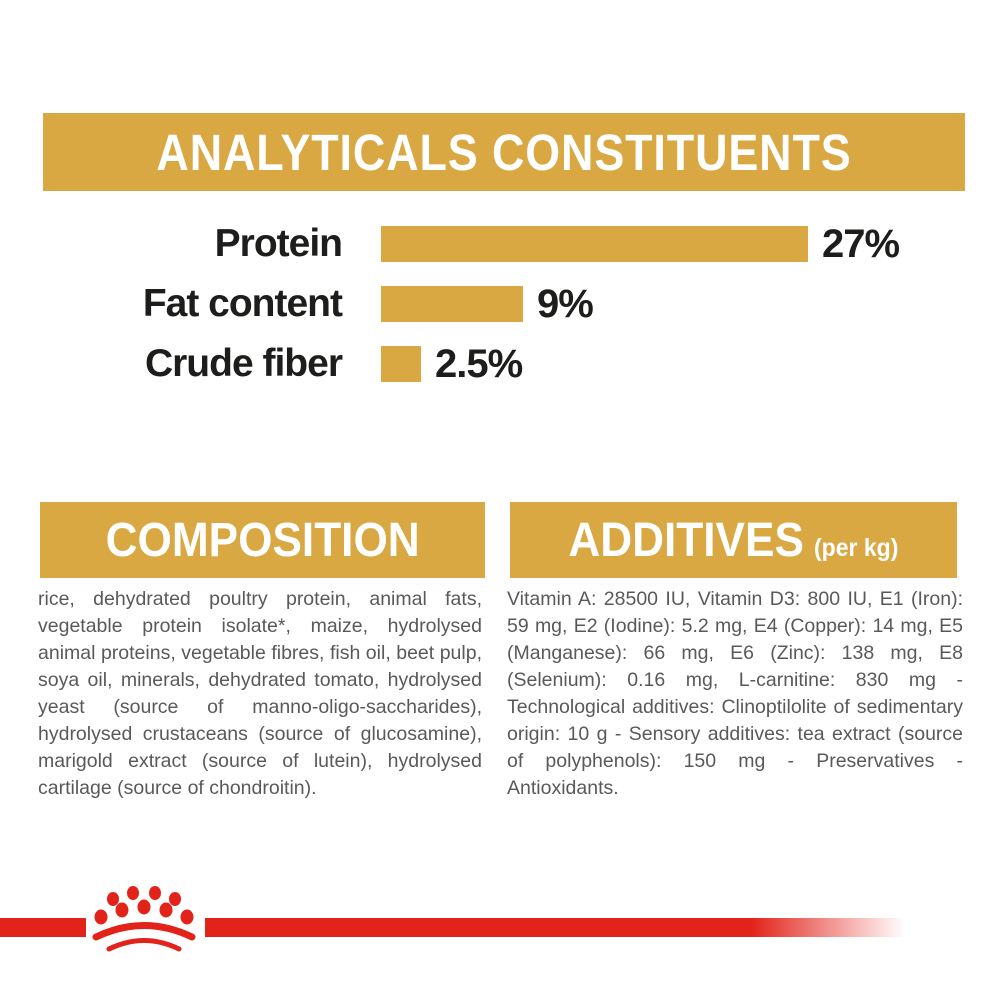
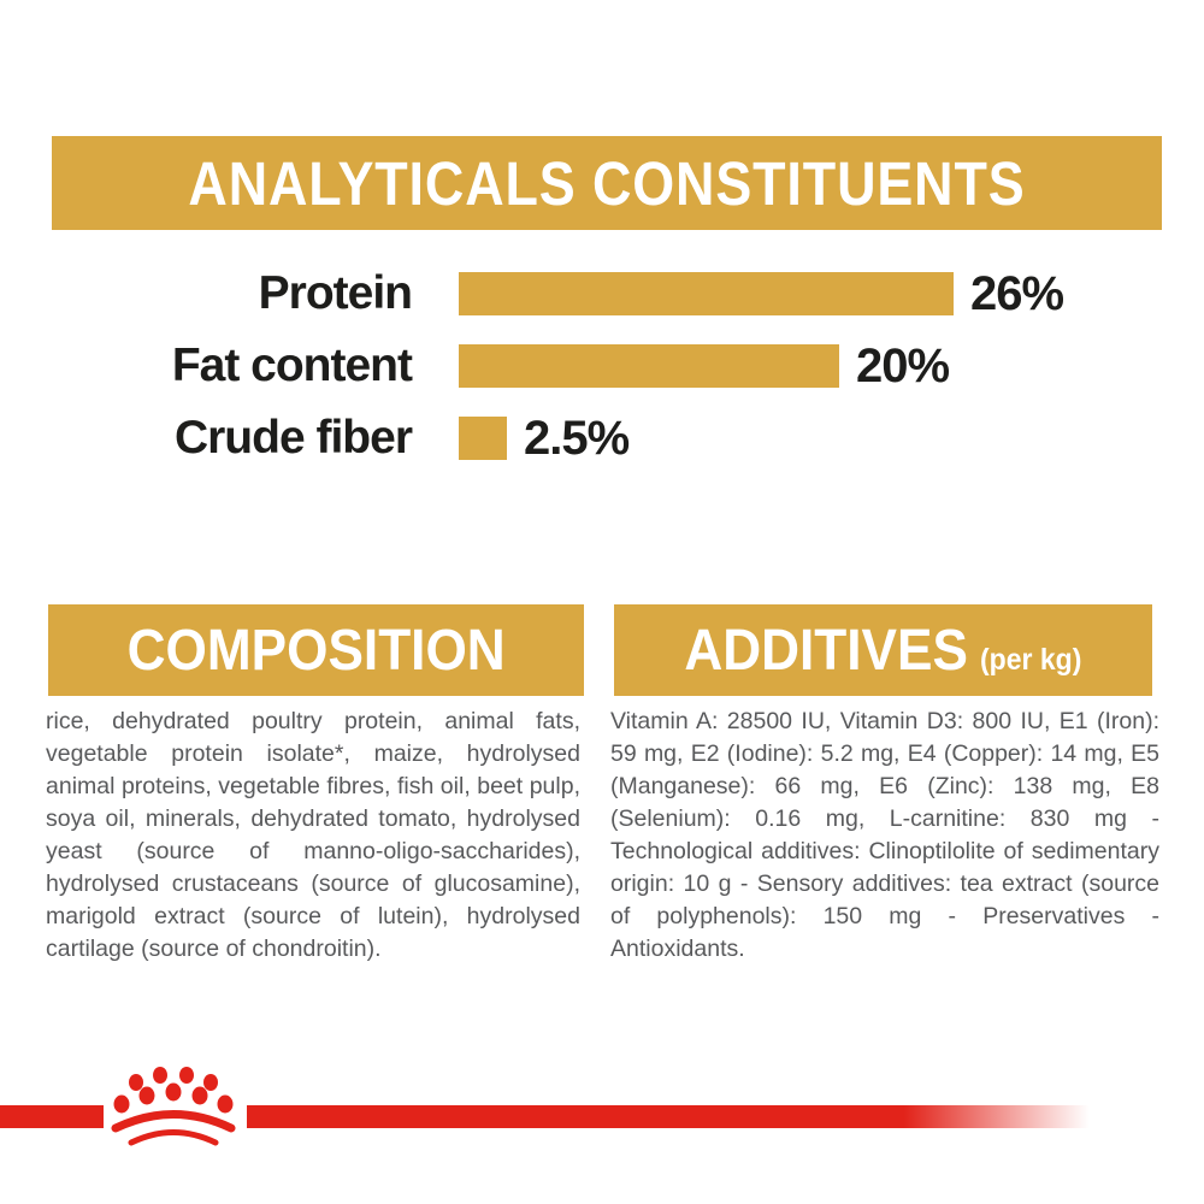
Protein: 27% -> 26%
Fat content: 9% -> 20%
